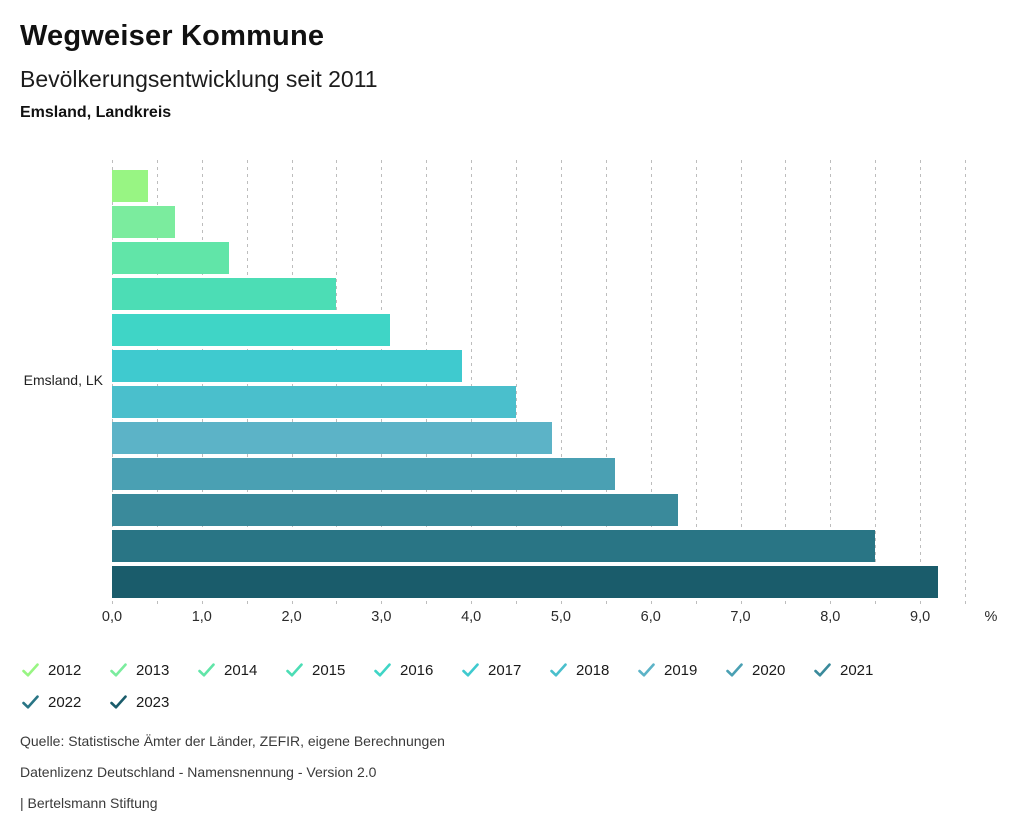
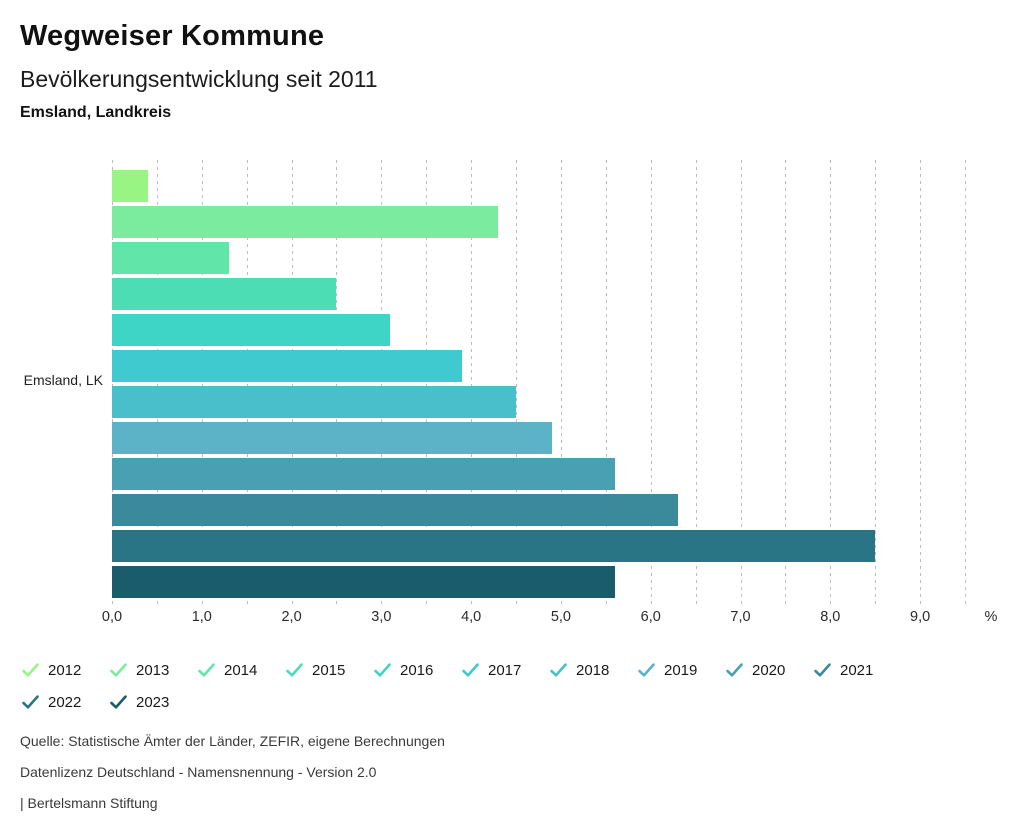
2013: 0,7 -> 4,3
2023: 9,2 -> 5,6
